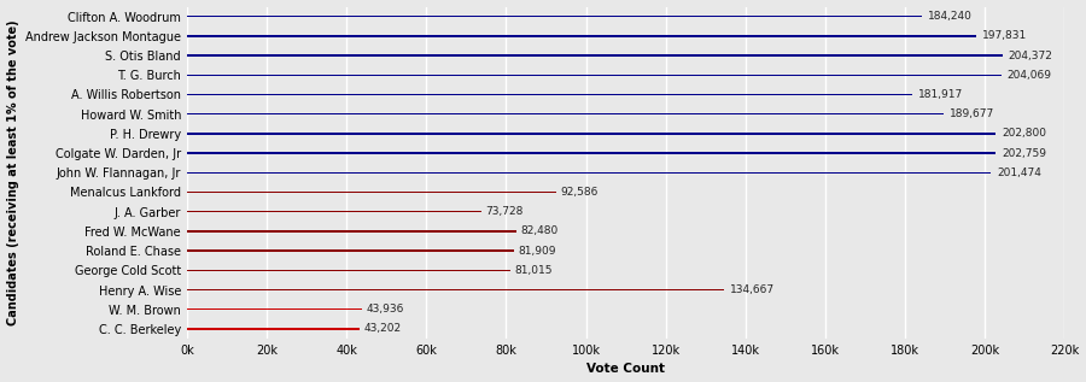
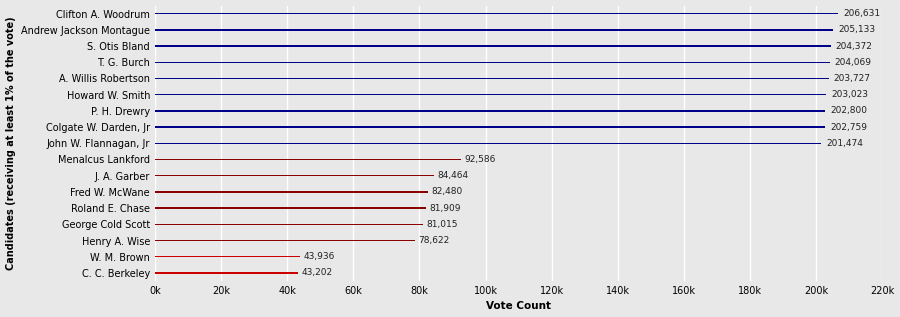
Clifton A. Woodrum: 184,240 -> 206,631
Andrew Jackson Montague: 197,831 -> 205,133
A. Willis Robertson: 181,917 -> 203,727
Howard W. Smith: 189,677 -> 203,023
J. A. Garber: 73,728 -> 84,464
Henry A. Wise: 134,667 -> 78,622
